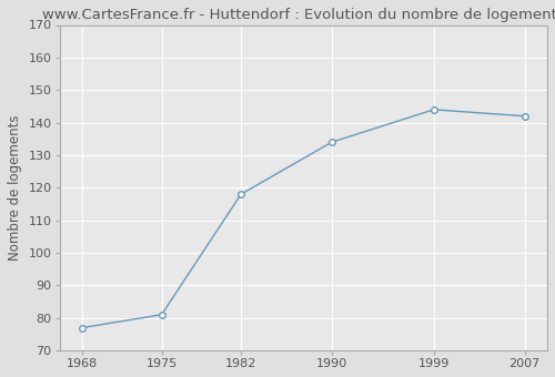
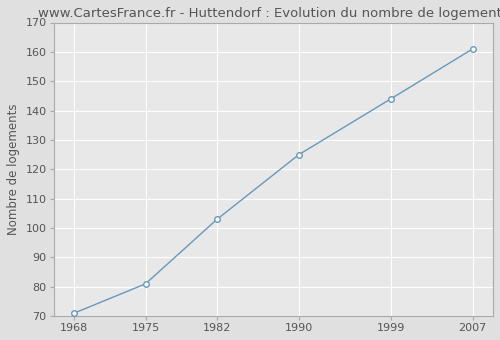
1968: 77 -> 71
1982: 118 -> 103
1990: 134 -> 125
2007: 142 -> 161
